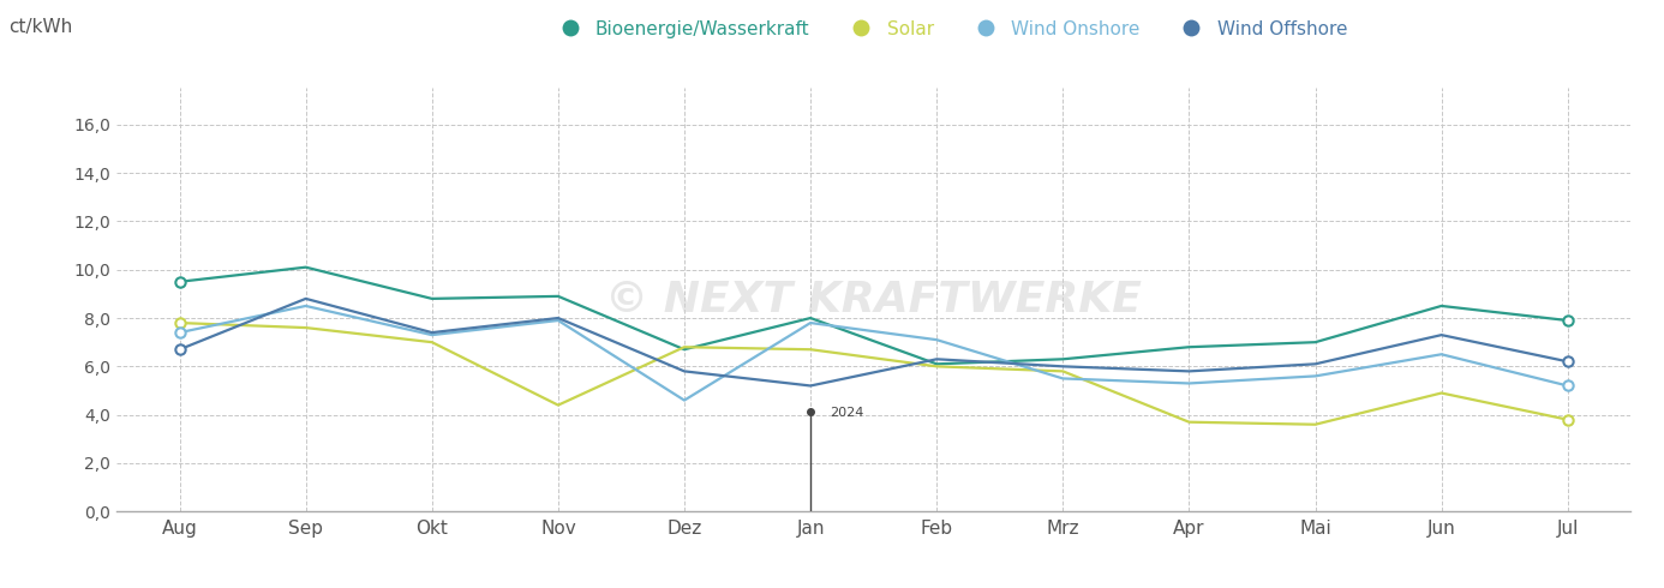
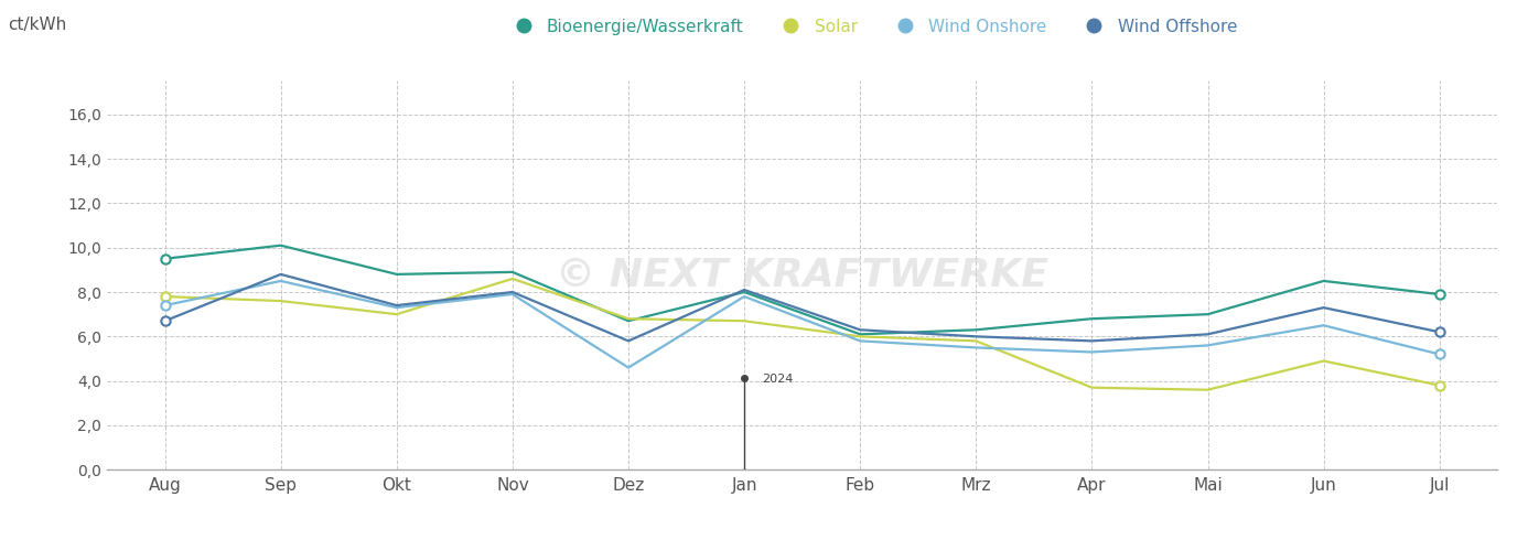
Solar/Nov: 4,4 -> 8,6
Wind Offshore/Jan: 5,2 -> 8,1
Wind Onshore/Feb: 7,1 -> 5,8
